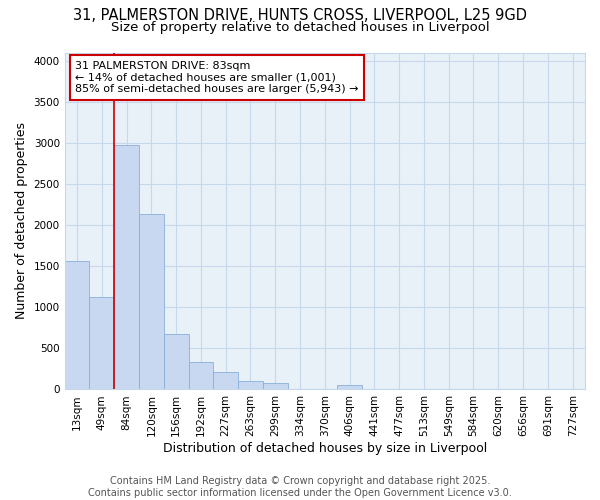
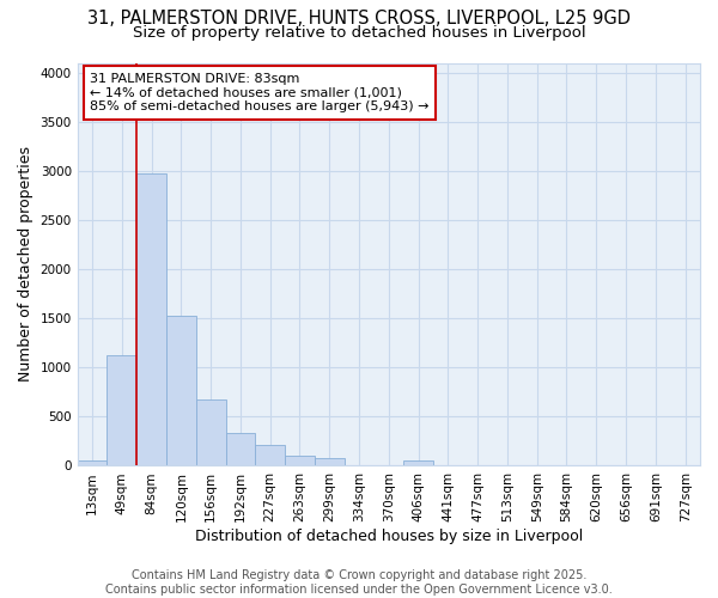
13sqm: 1560 -> 60
120sqm: 2140 -> 1530
